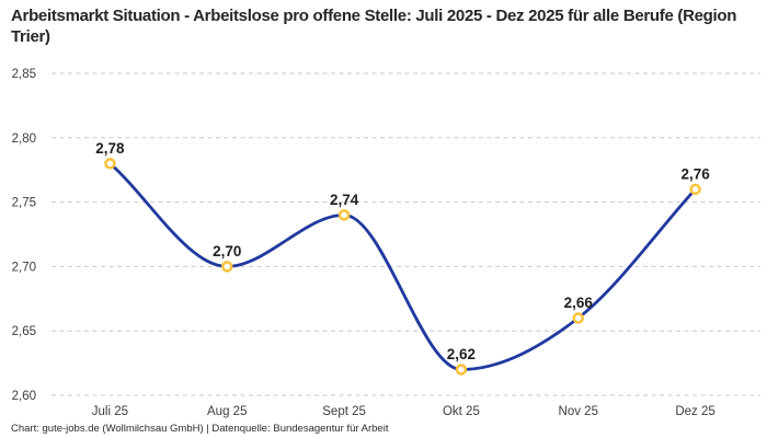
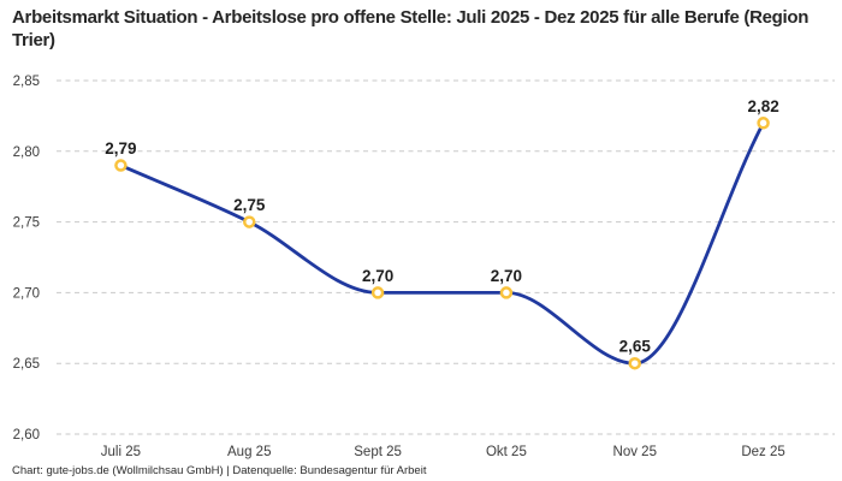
Juli 25: 2,78 -> 2,79
Aug 25: 2,70 -> 2,75
Sept 25: 2,74 -> 2,70
Okt 25: 2,62 -> 2,70
Nov 25: 2,66 -> 2,65
Dez 25: 2,76 -> 2,82
